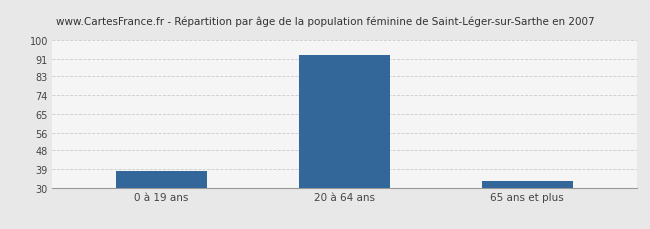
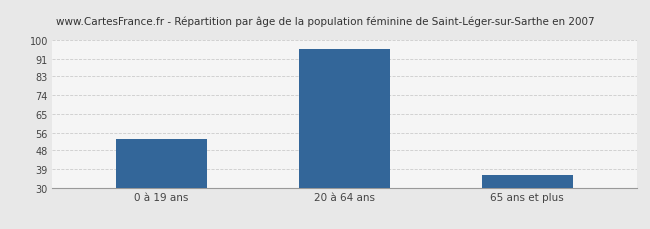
0 à 19 ans: 38 -> 53
20 à 64 ans: 93 -> 96
65 ans et plus: 33 -> 36
